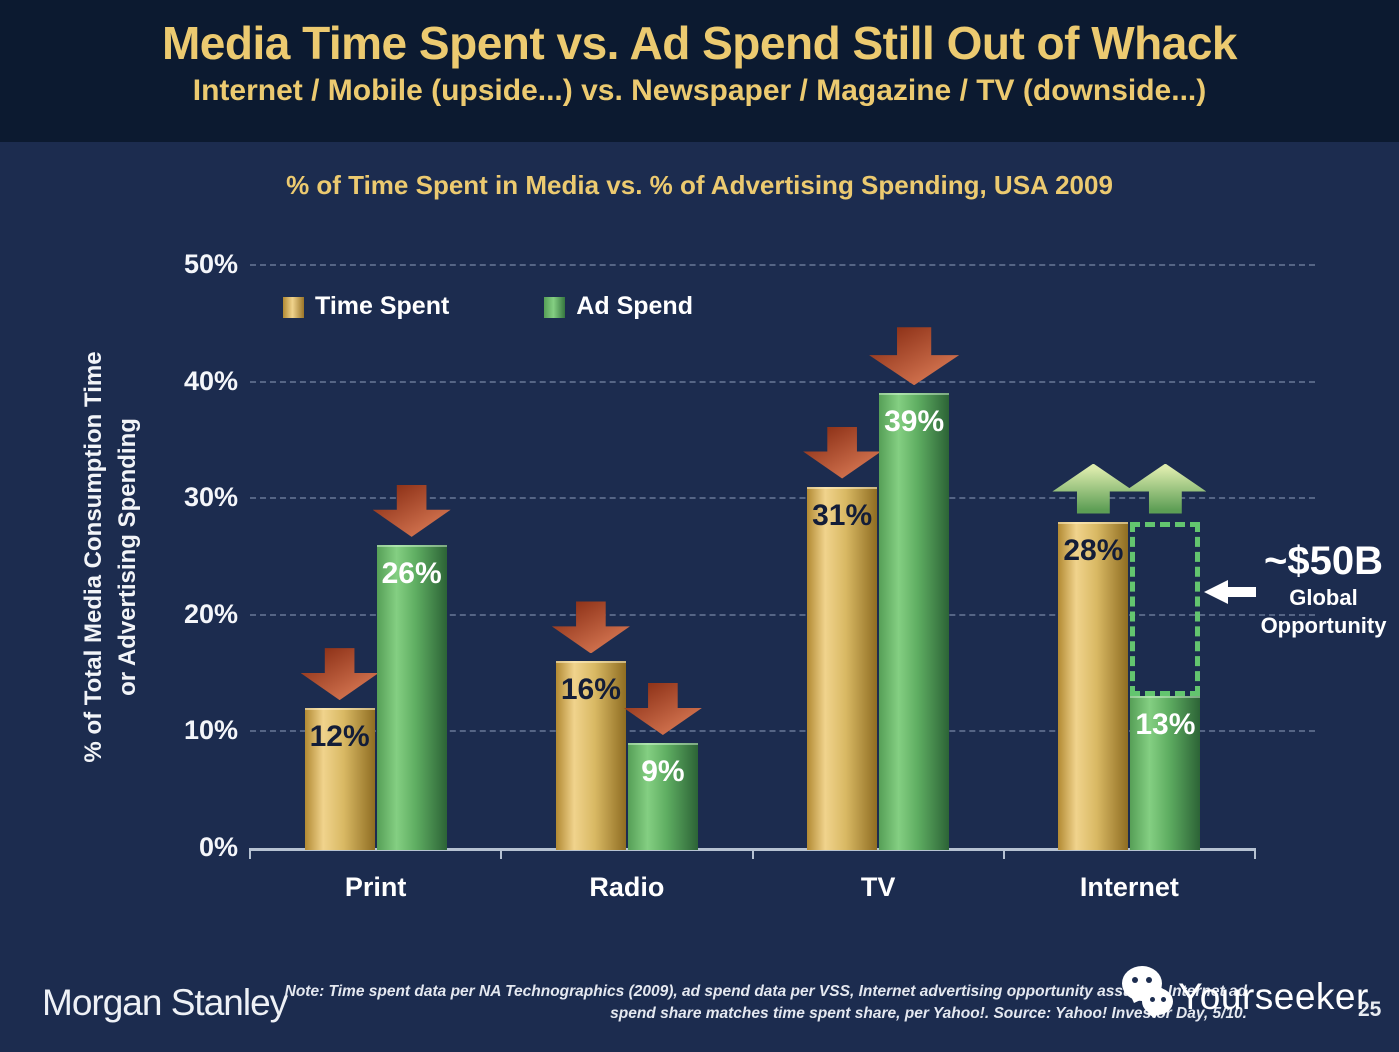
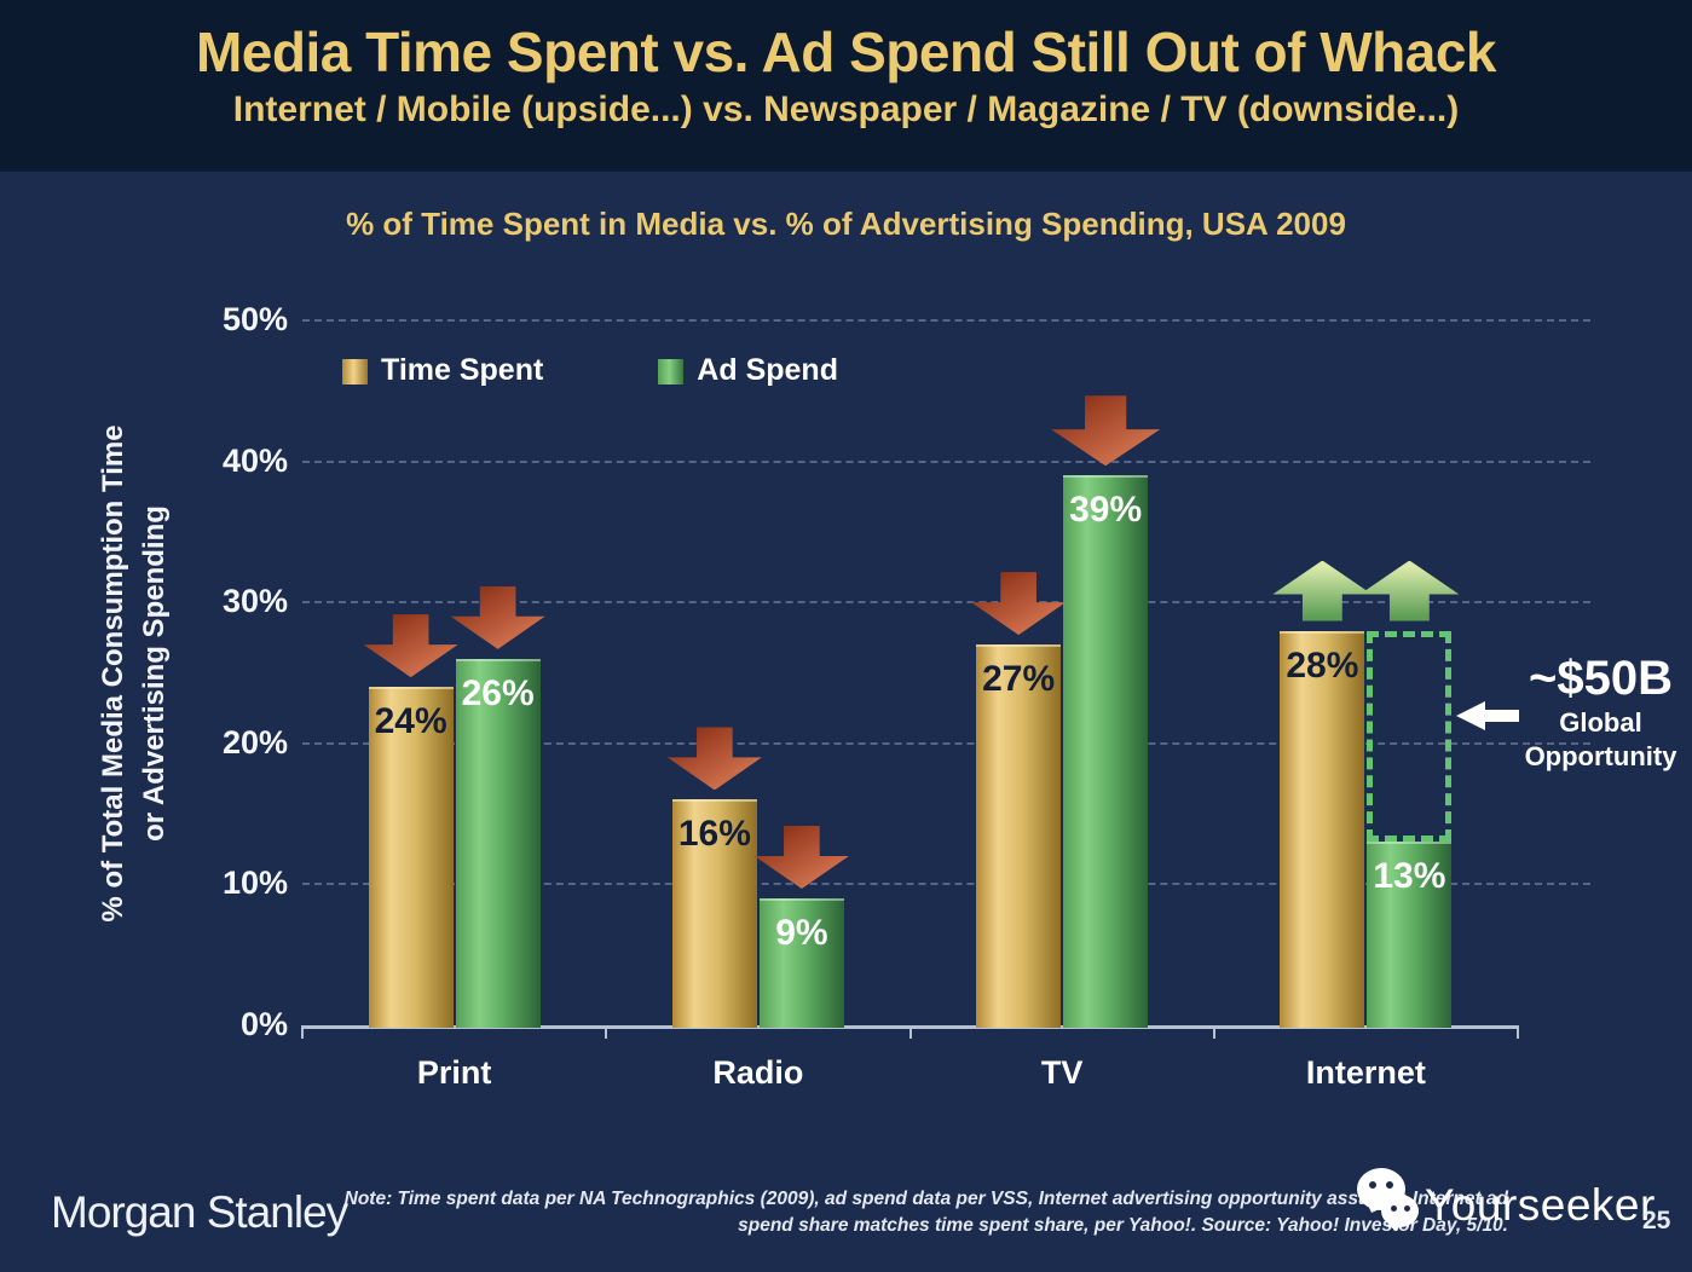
Time Spent/Print: 12% -> 24%
Time Spent/TV: 31% -> 27%
